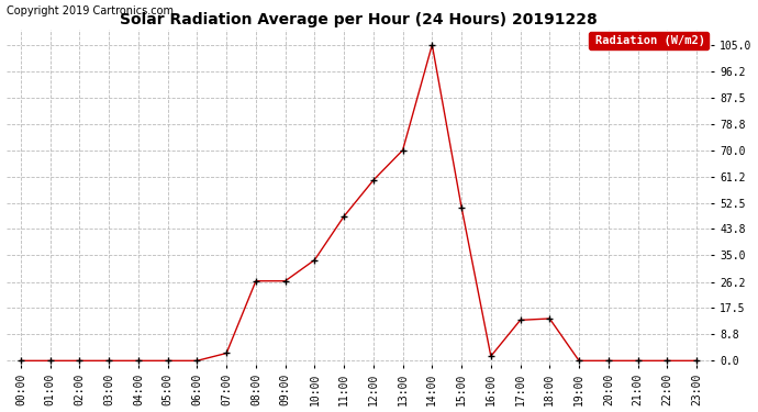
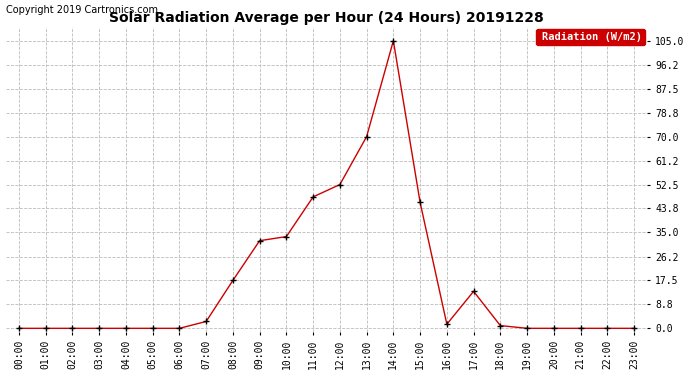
08:00: 26.5 -> 17.5
09:00: 26.5 -> 32.0
12:00: 60.0 -> 52.5
15:00: 51.0 -> 46.0
18:00: 14.0 -> 1.0
